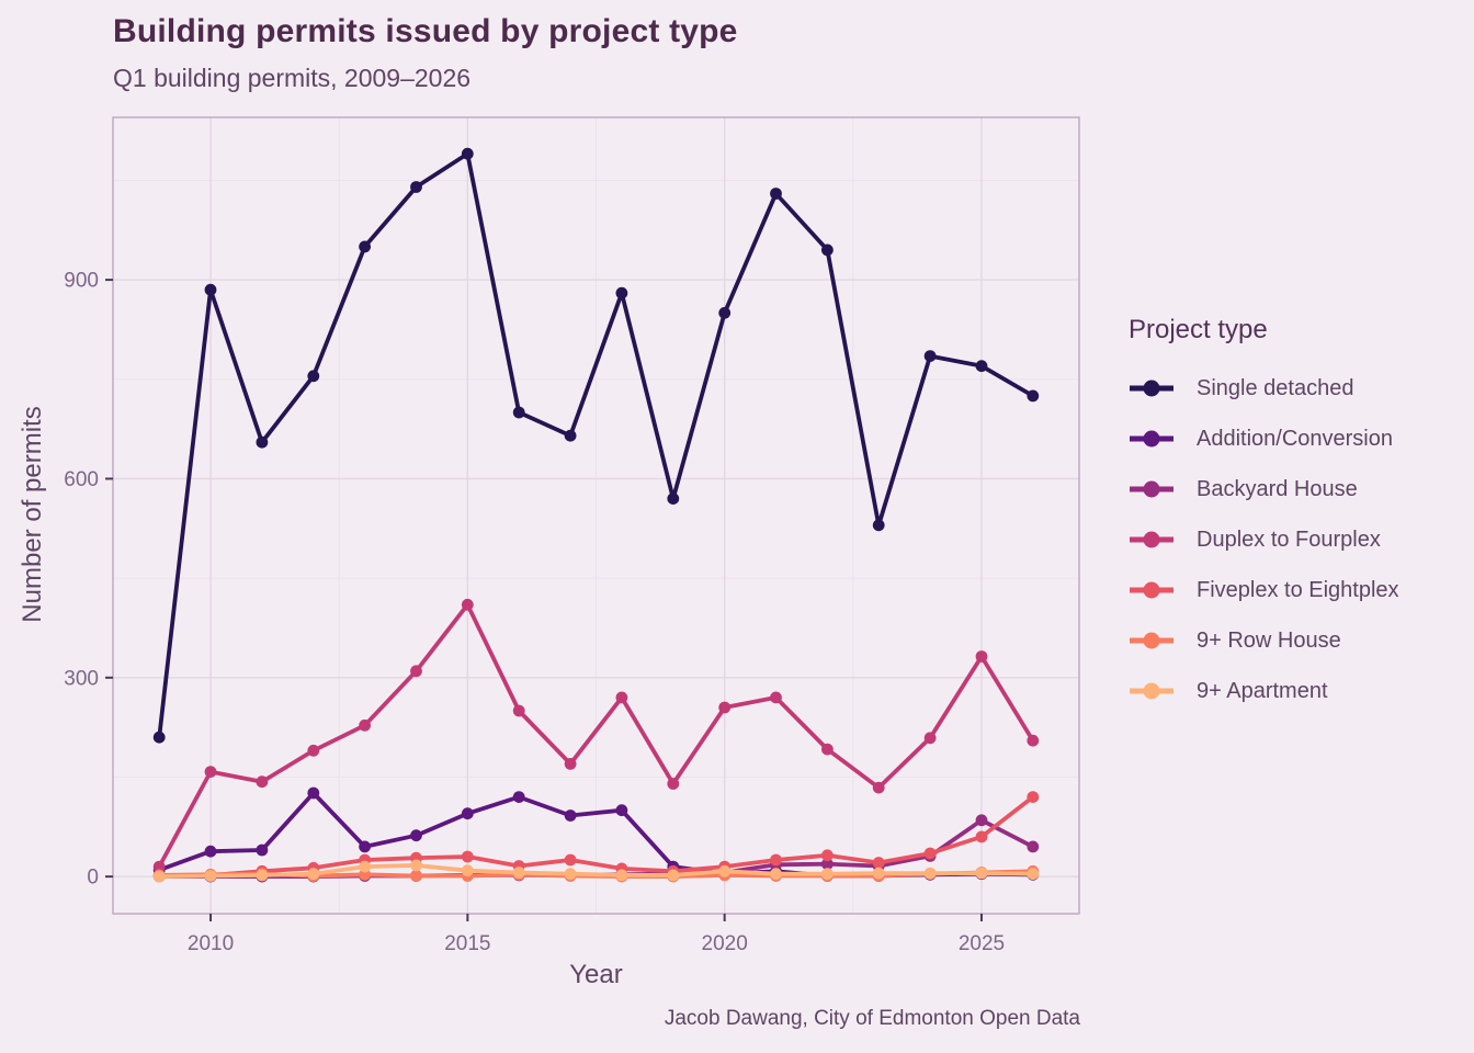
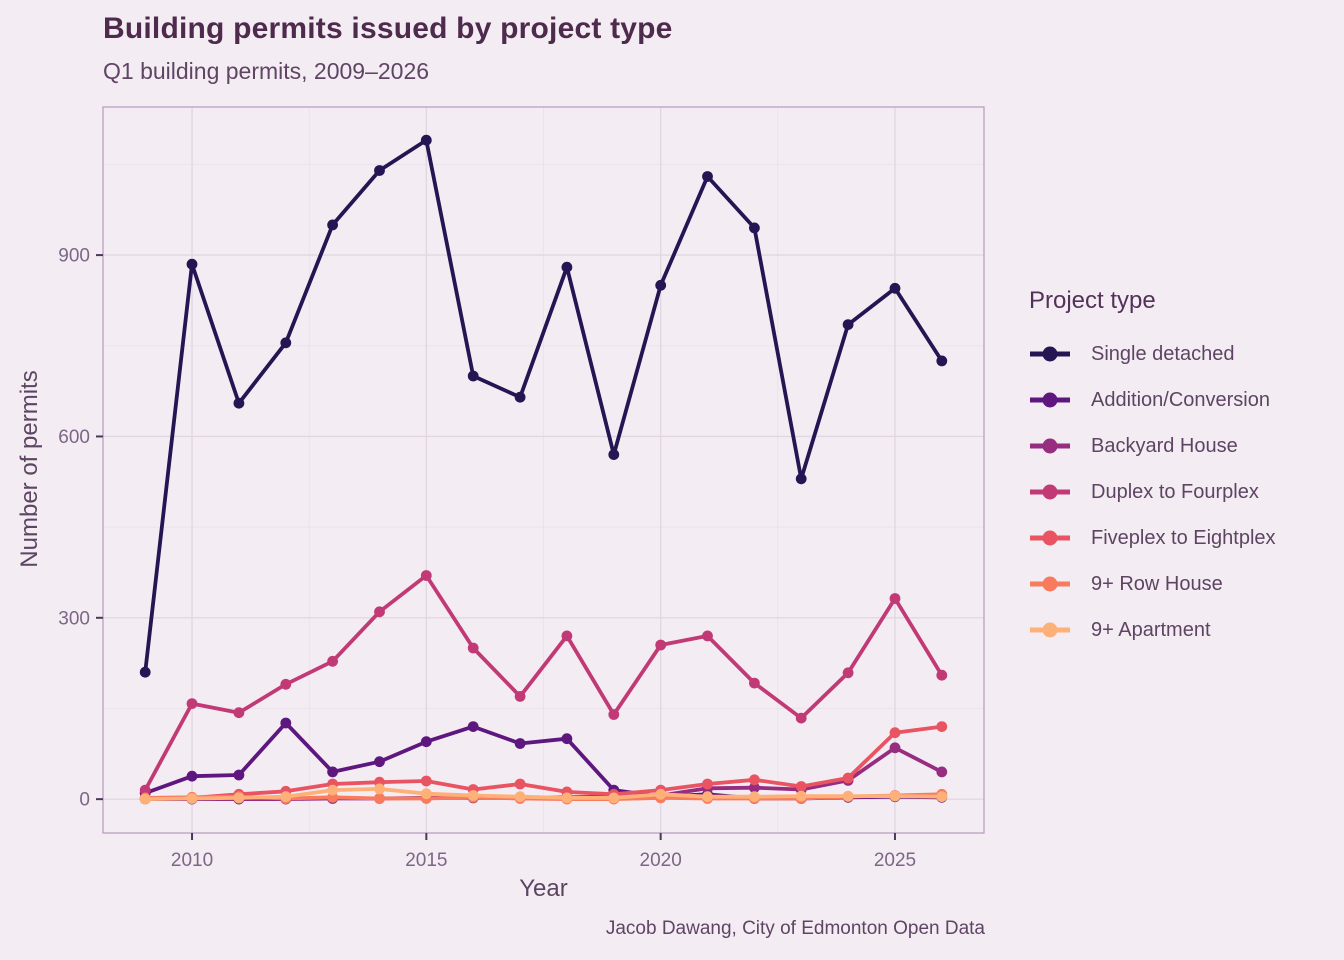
Duplex to Fourplex/2015: 410 -> 370
Single detached/2025: 770 -> 840
Fiveplex to Eightplex/2025: 60 -> 110
